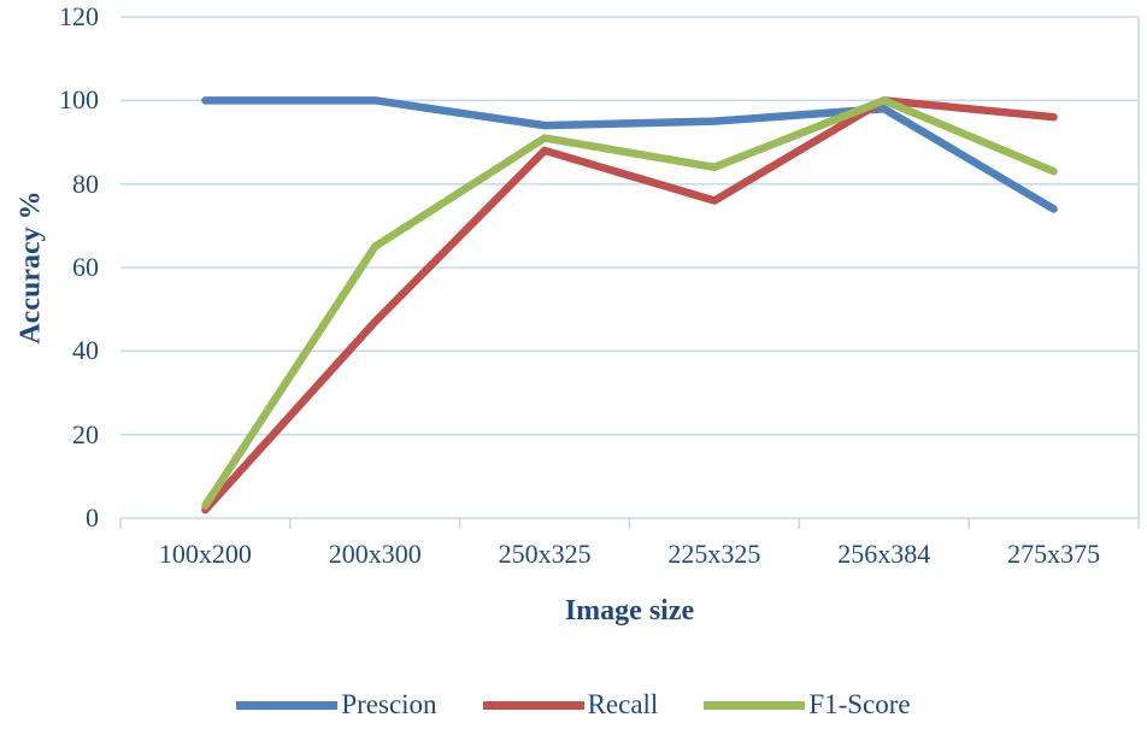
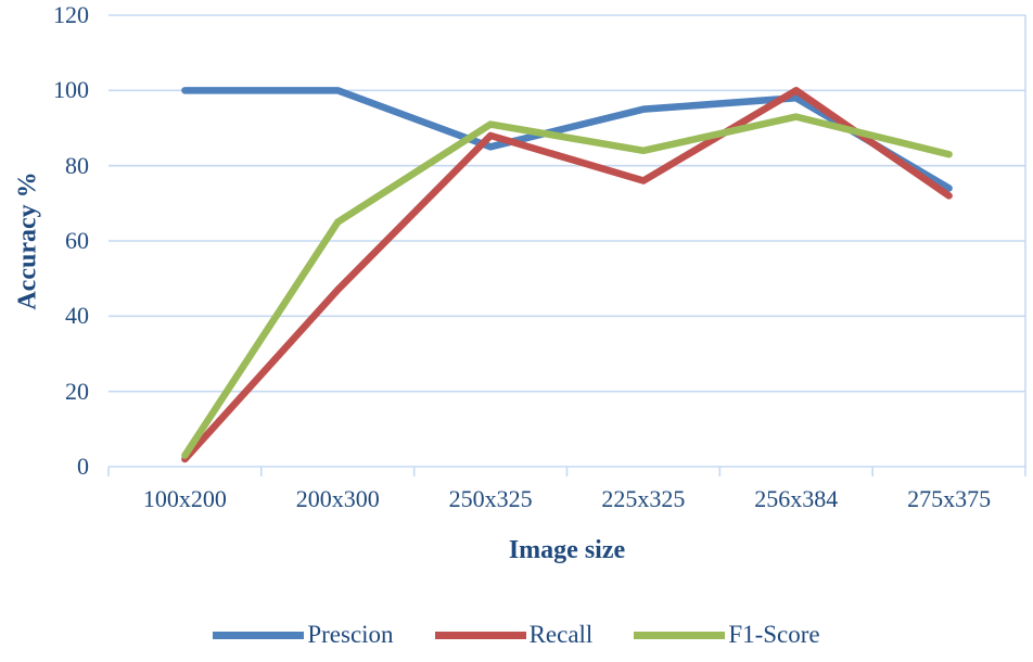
Prescion/250x325: 94 -> 85
F1-Score/256x384: 100 -> 93
Recall/275x375: 96 -> 72
